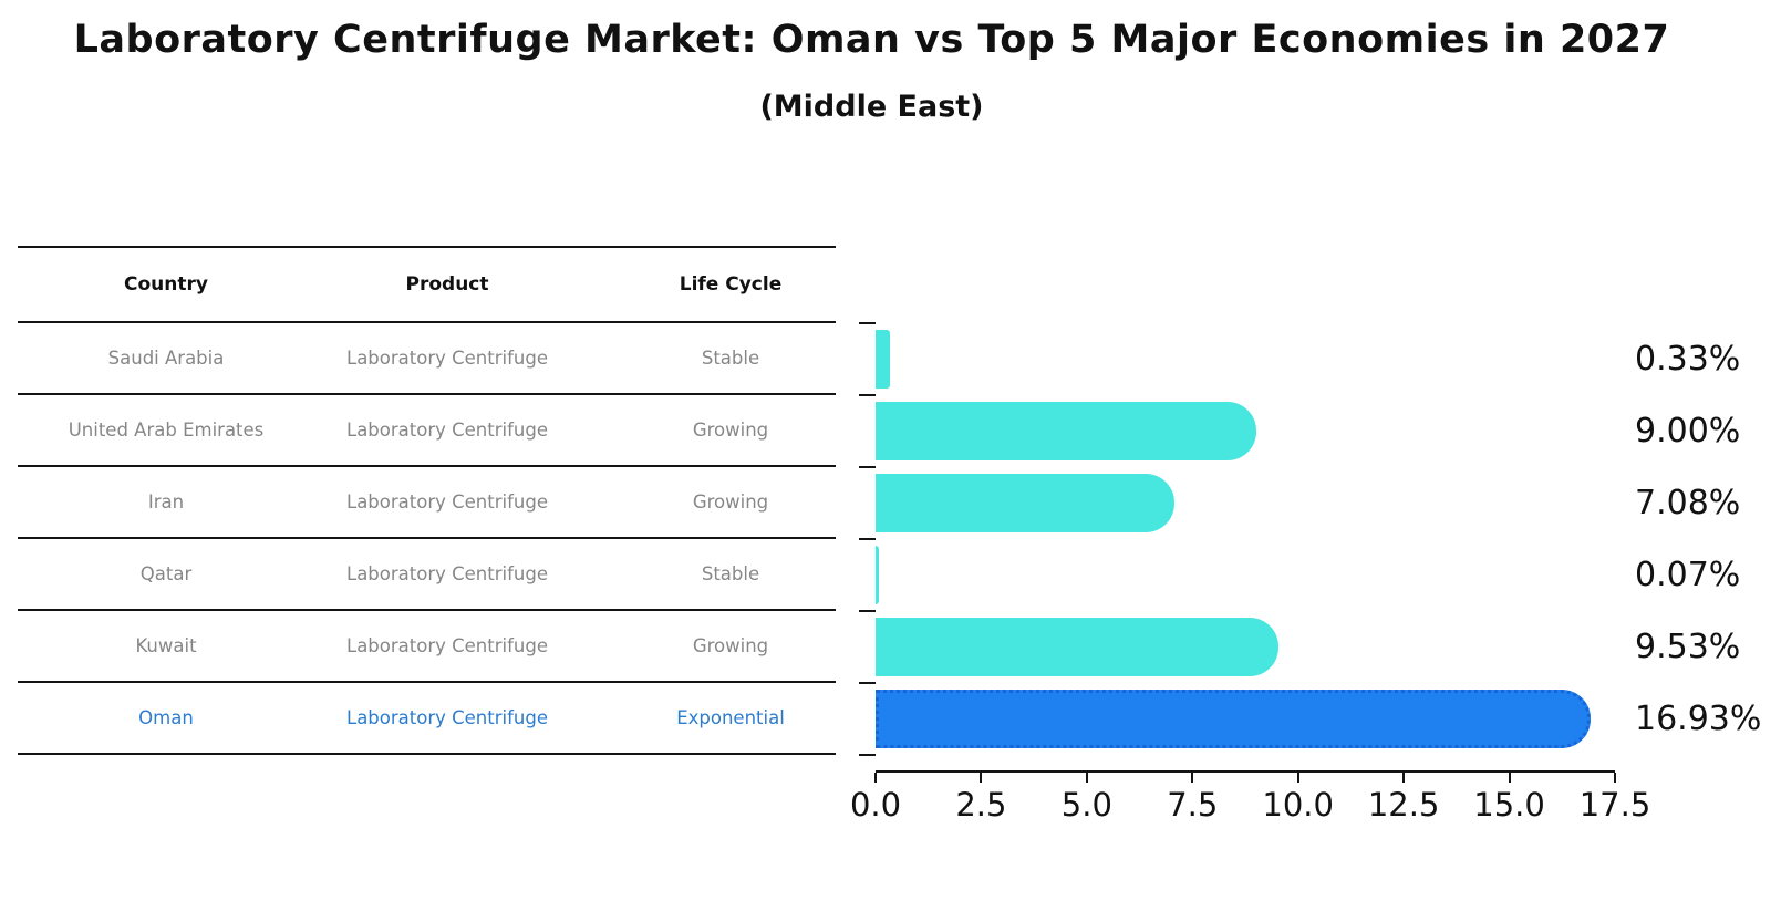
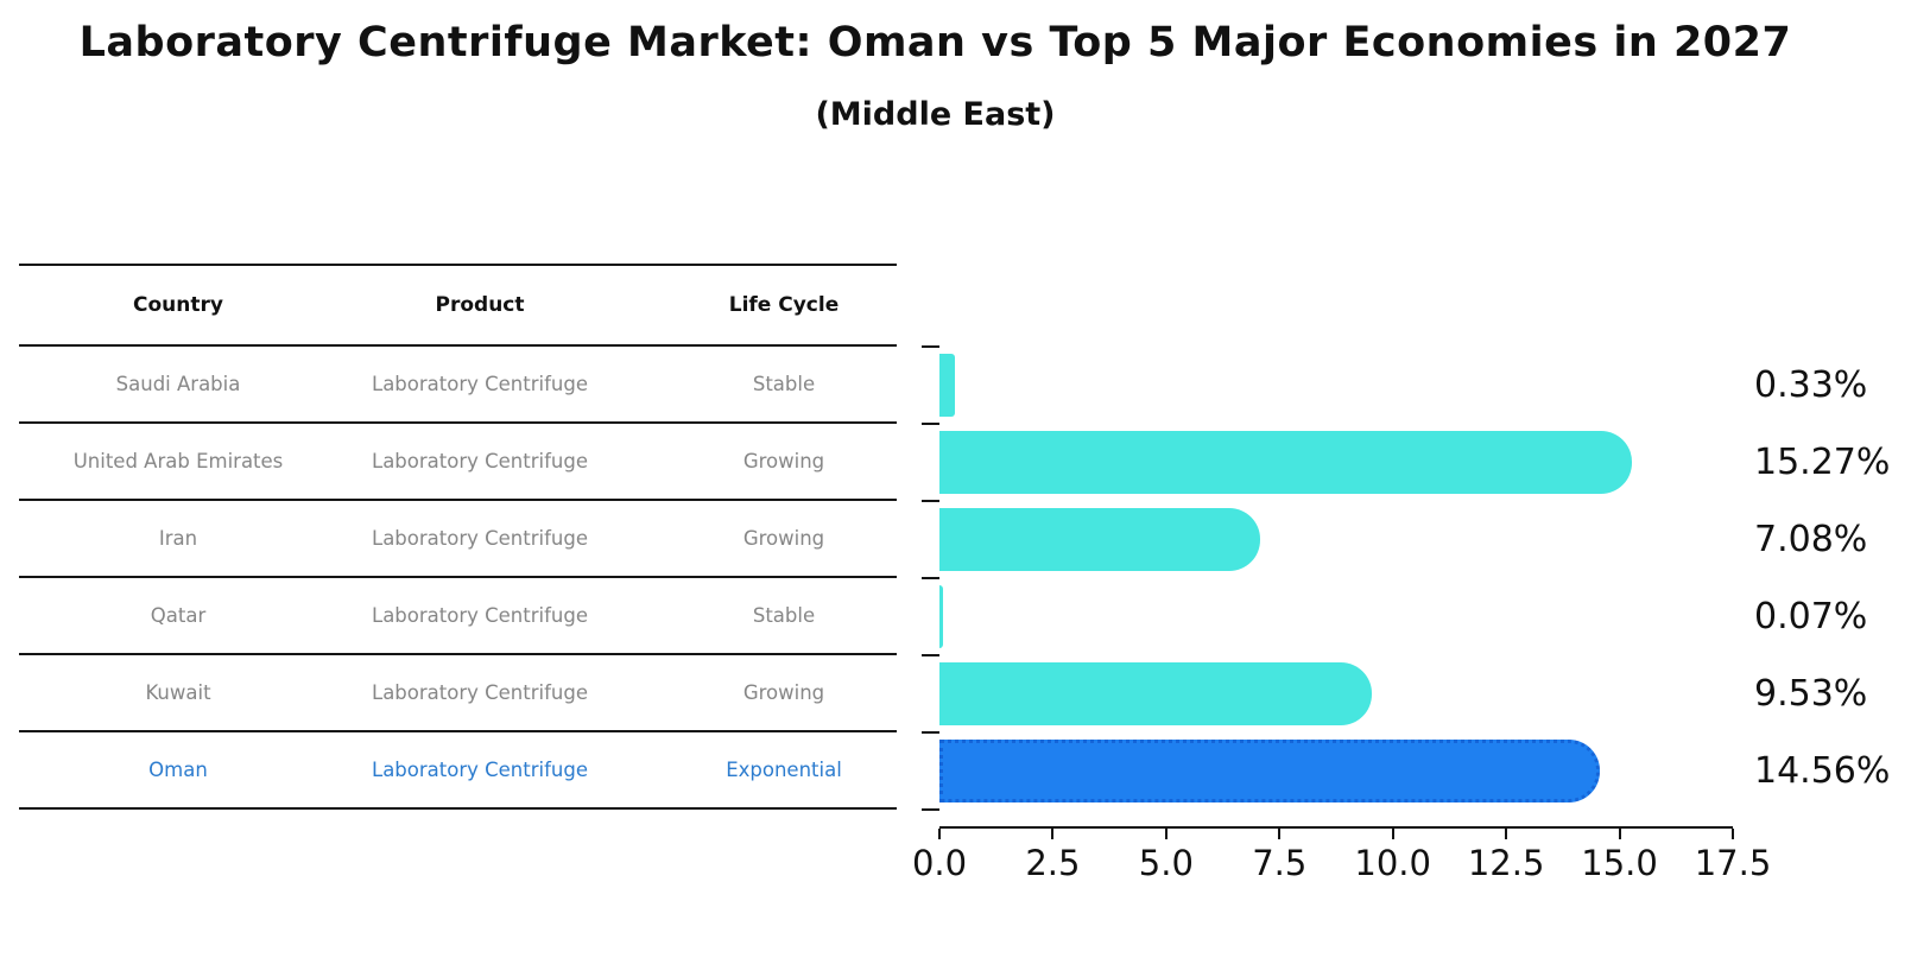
United Arab Emirates: 9.00% -> 15.27%
Oman: 16.93% -> 14.56%
